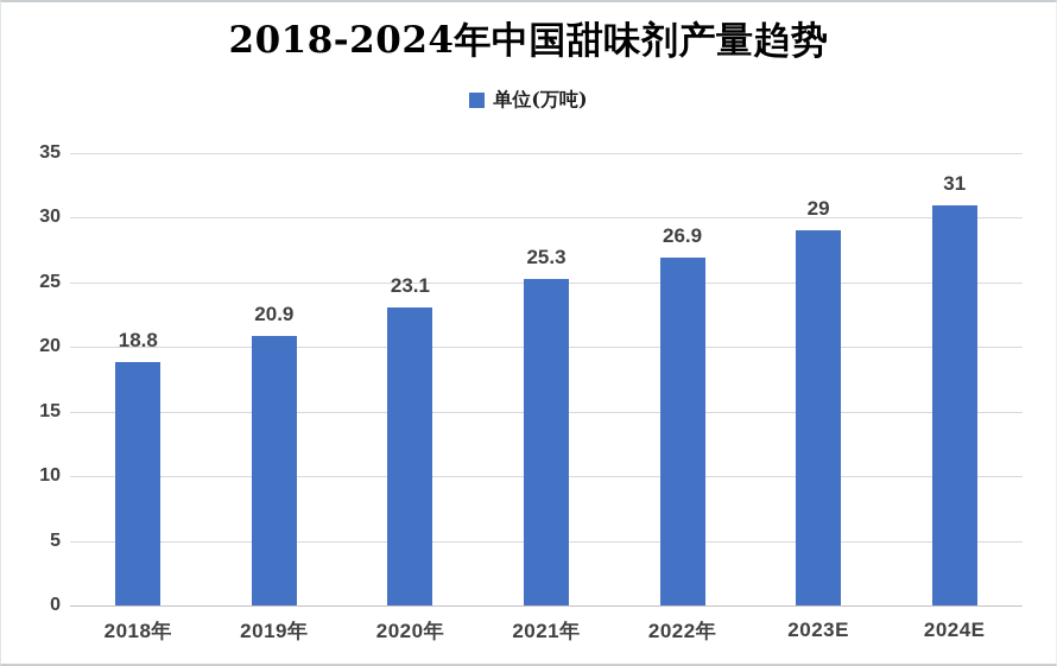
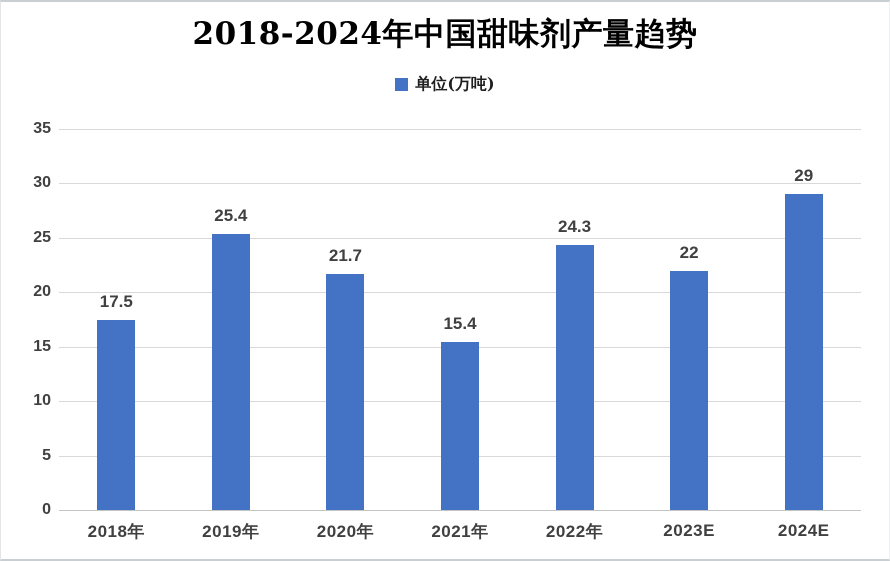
2018年: 18.8 -> 17.5
2019年: 20.9 -> 25.4
2020年: 23.1 -> 21.7
2021年: 25.3 -> 15.4
2022年: 26.9 -> 24.3
2023E: 29 -> 22
2024E: 31 -> 29
